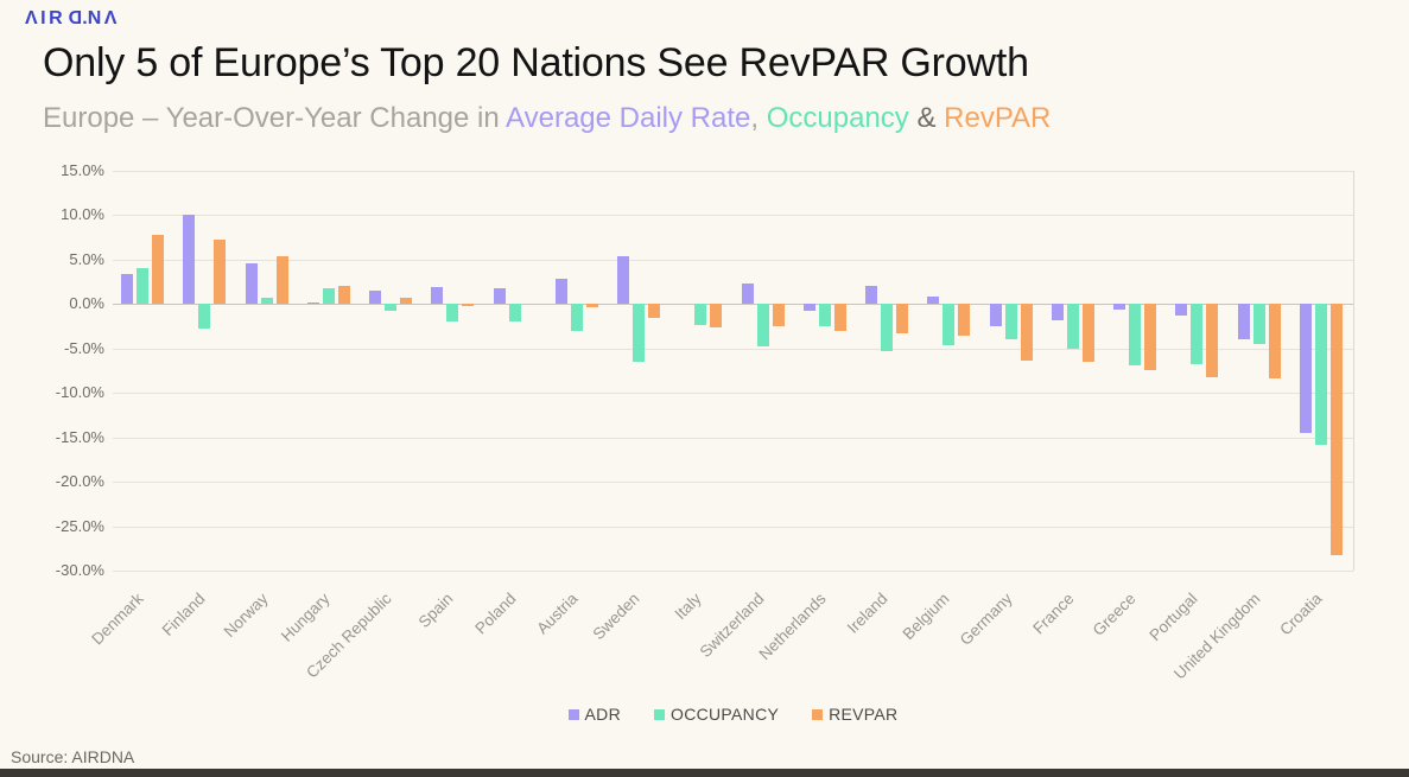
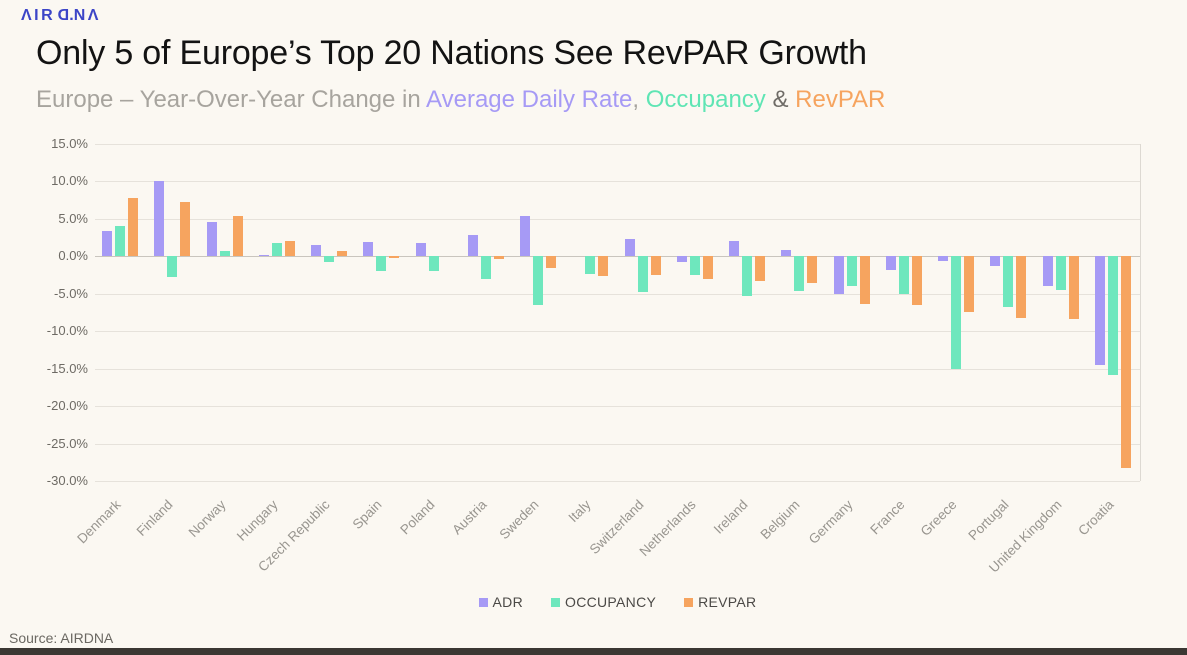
ADR/Germany: -2% -> -5%
OCCUPANCY/Greece: -7% -> -15%
